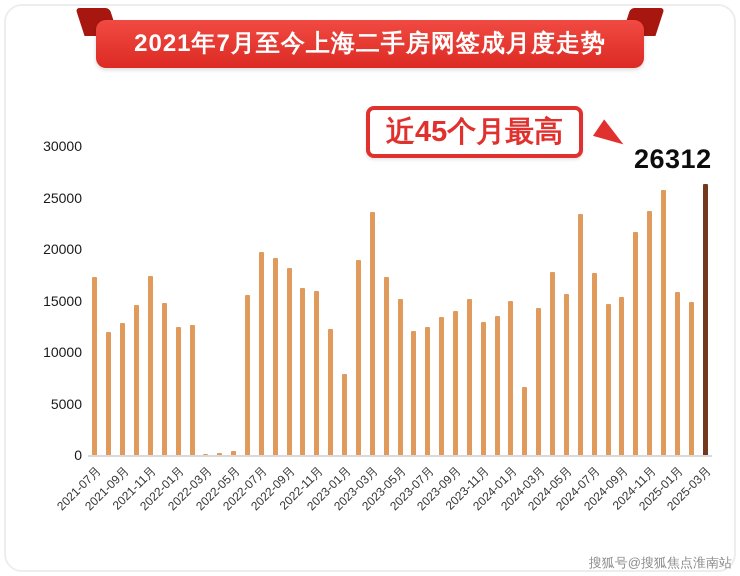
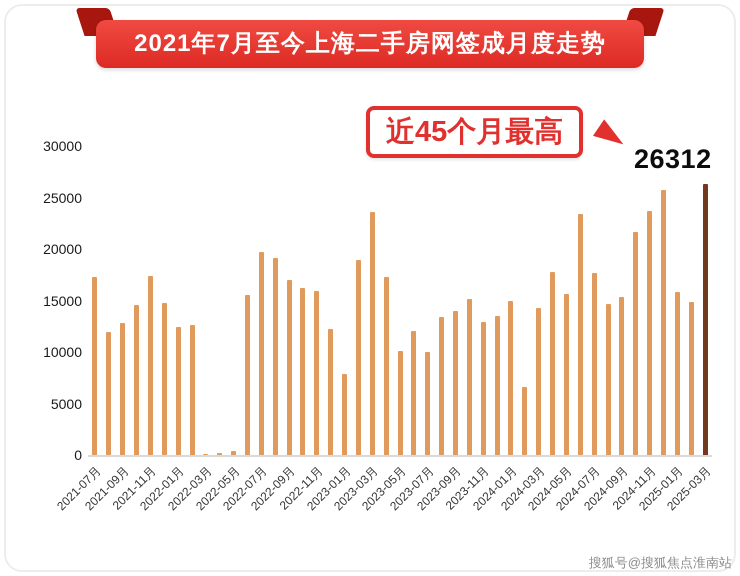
2022-09月: 18200 -> 17000
2023-05月: 15100 -> 10100
2023-07月: 12400 -> 10000
